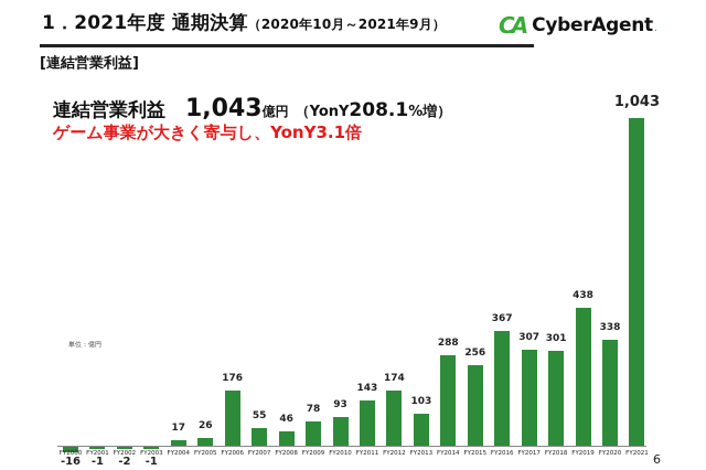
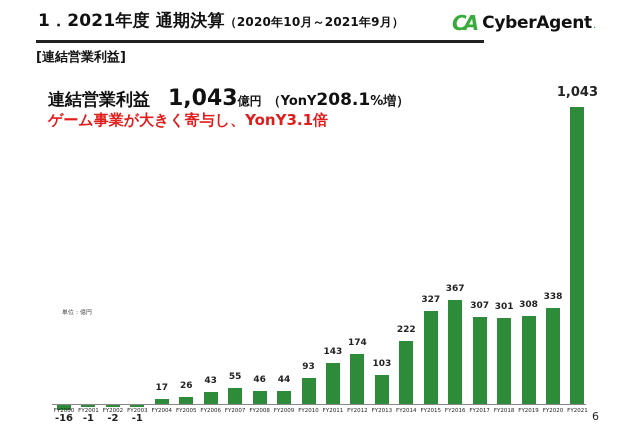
FY2006: 176 -> 43
FY2009: 78 -> 44
FY2014: 288 -> 222
FY2015: 256 -> 327
FY2019: 438 -> 308
